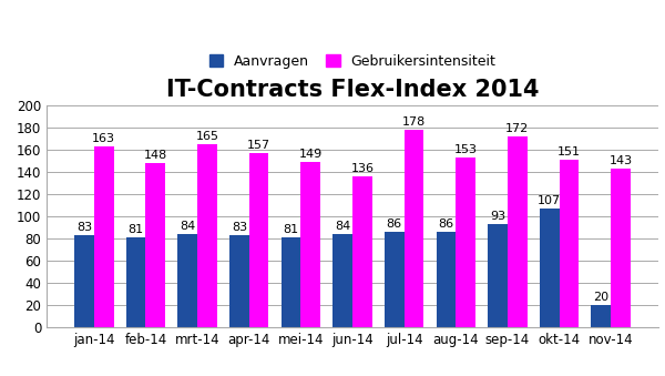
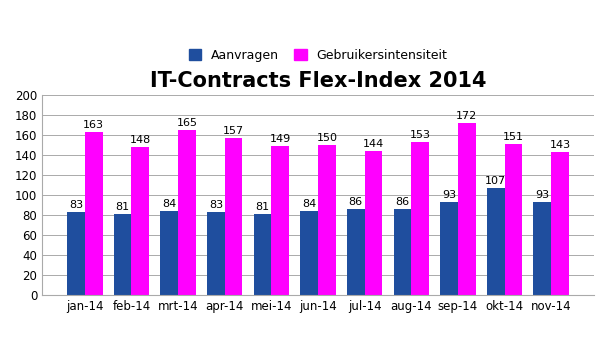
Gebruikersintensiteit/jun-14: 136 -> 150
Gebruikersintensiteit/jul-14: 178 -> 144
Aanvragen/nov-14: 20 -> 93
